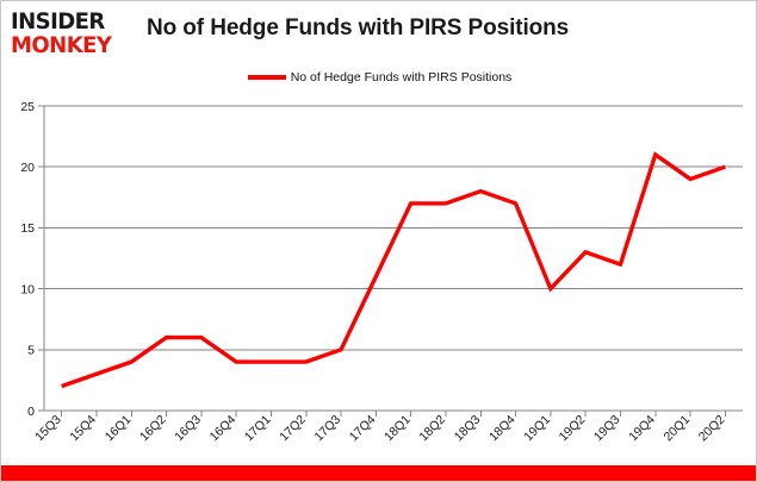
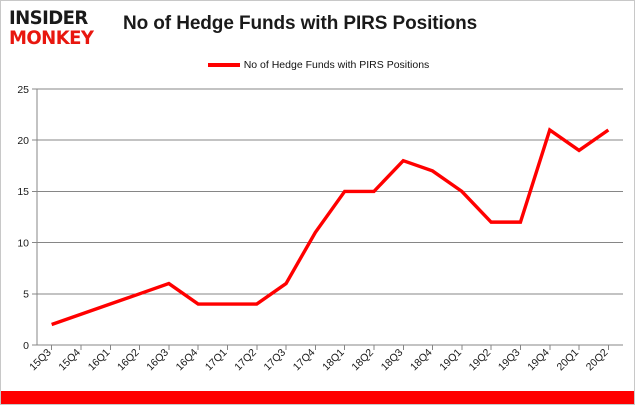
16Q2: 6 -> 5
17Q3: 5 -> 6
18Q1: 17 -> 15
18Q2: 17 -> 15
19Q1: 10 -> 15
19Q2: 13 -> 12
20Q2: 20 -> 21
